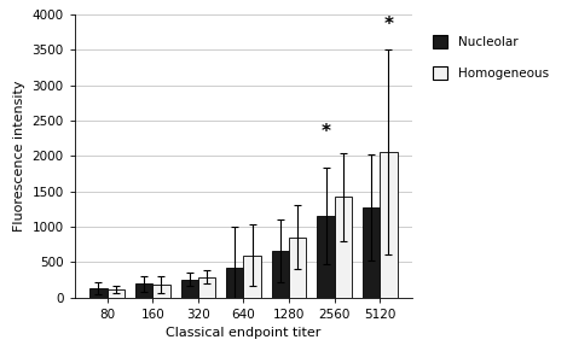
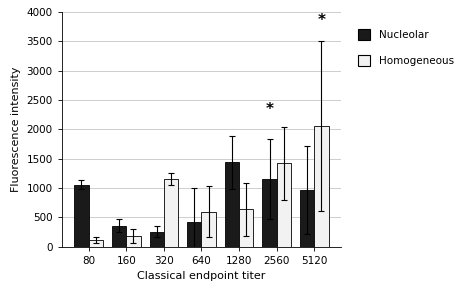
Nucleolar/80: 130 -> 1060
Nucleolar/160: 200 -> 360
Homogeneous/320: 300 -> 1160
Nucleolar/1280: 660 -> 1440
Homogeneous/1280: 860 -> 640
Nucleolar/5120: 1280 -> 960
